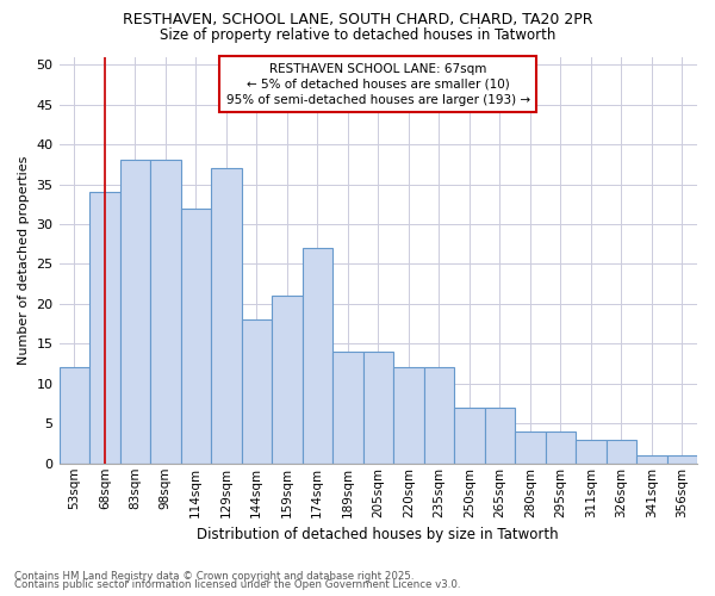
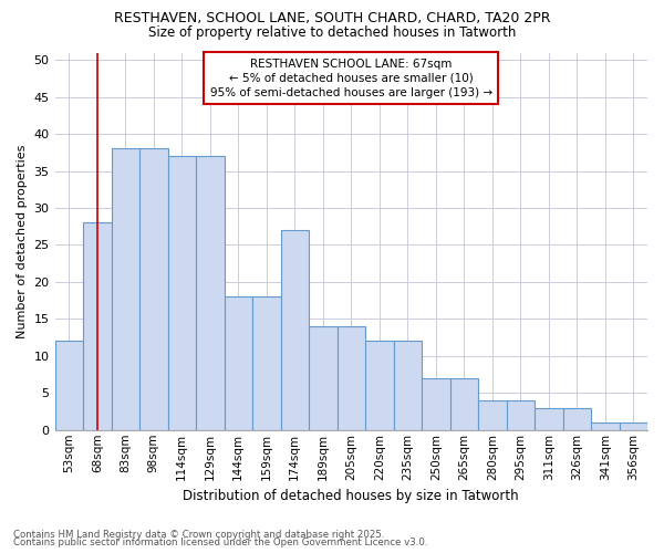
68sqm: 34 -> 28
114sqm: 32 -> 37
159sqm: 21 -> 18
